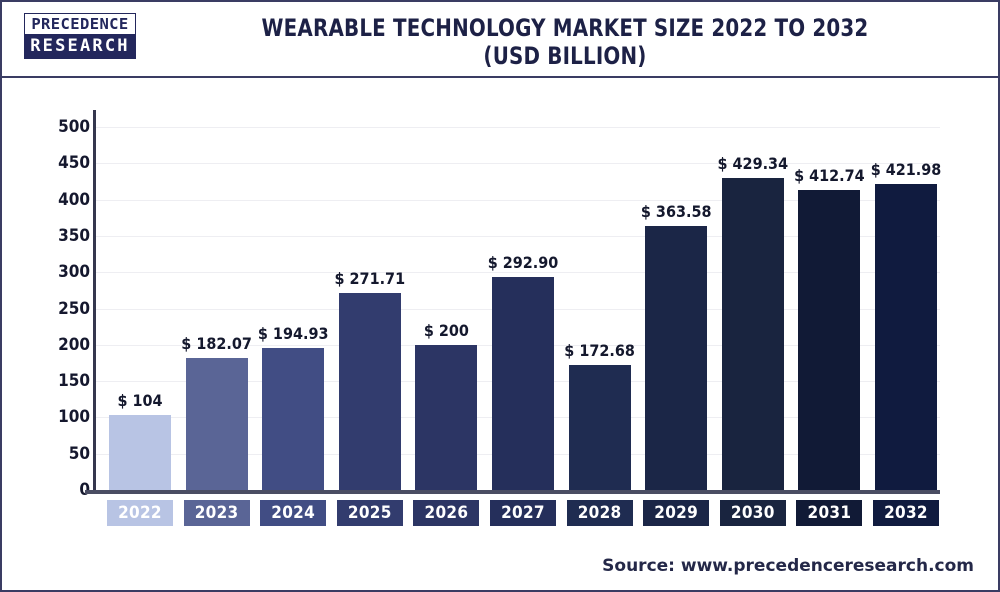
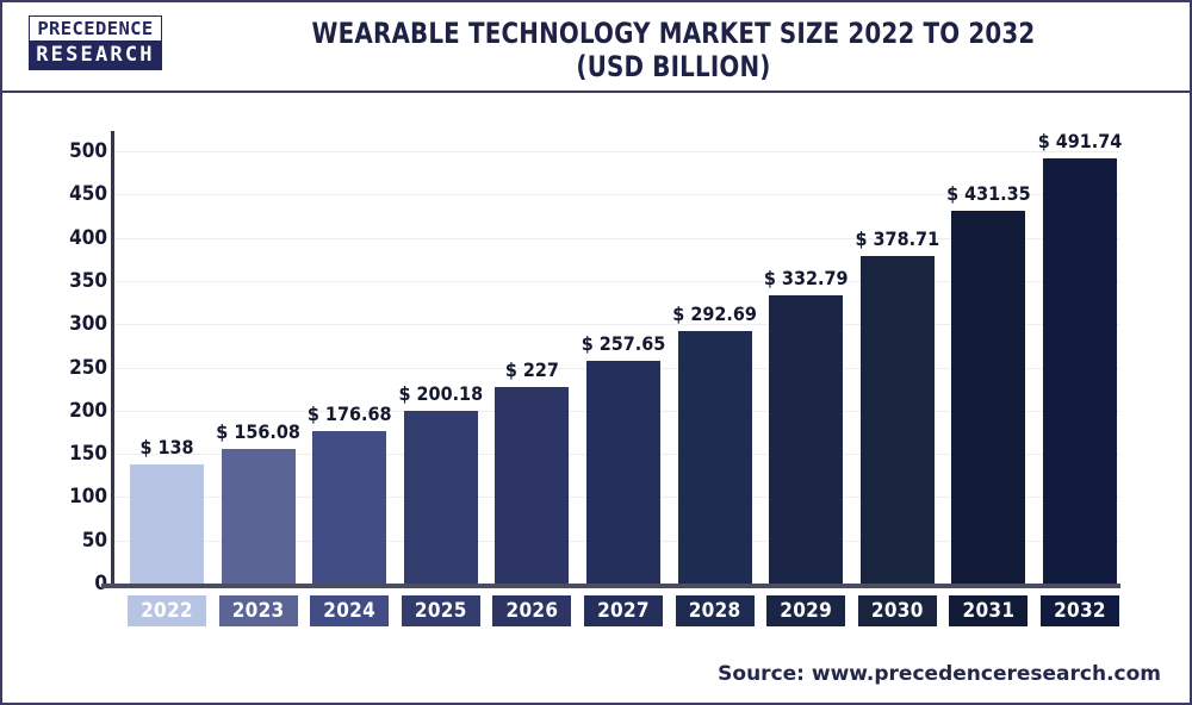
2022: 104 -> 138
2023: 182.07 -> 156.08
2024: 194.93 -> 176.68
2025: 271.71 -> 200.18
2026: 200 -> 227
2027: 292.90 -> 257.65
2028: 172.68 -> 292.69
2029: 363.58 -> 332.79
2030: 429.34 -> 378.71
2031: 412.74 -> 431.35
2032: 421.98 -> 491.74
